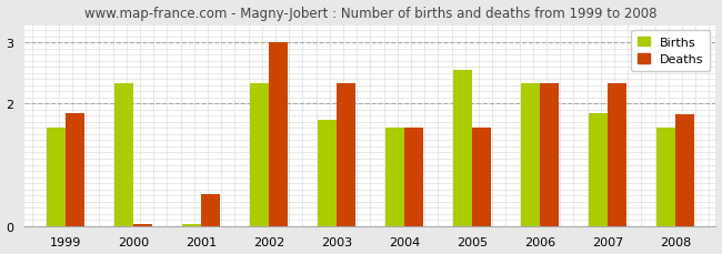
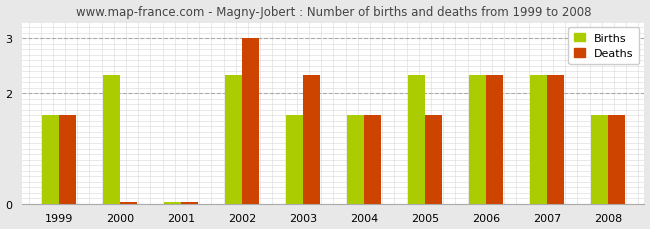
Deaths/1999: 1.84 -> 1.60
Deaths/2001: 0.52 -> 0.04
Births/2003: 1.74 -> 1.60
Births/2005: 2.54 -> 2.33
Births/2007: 1.84 -> 2.33
Deaths/2008: 1.82 -> 1.60
